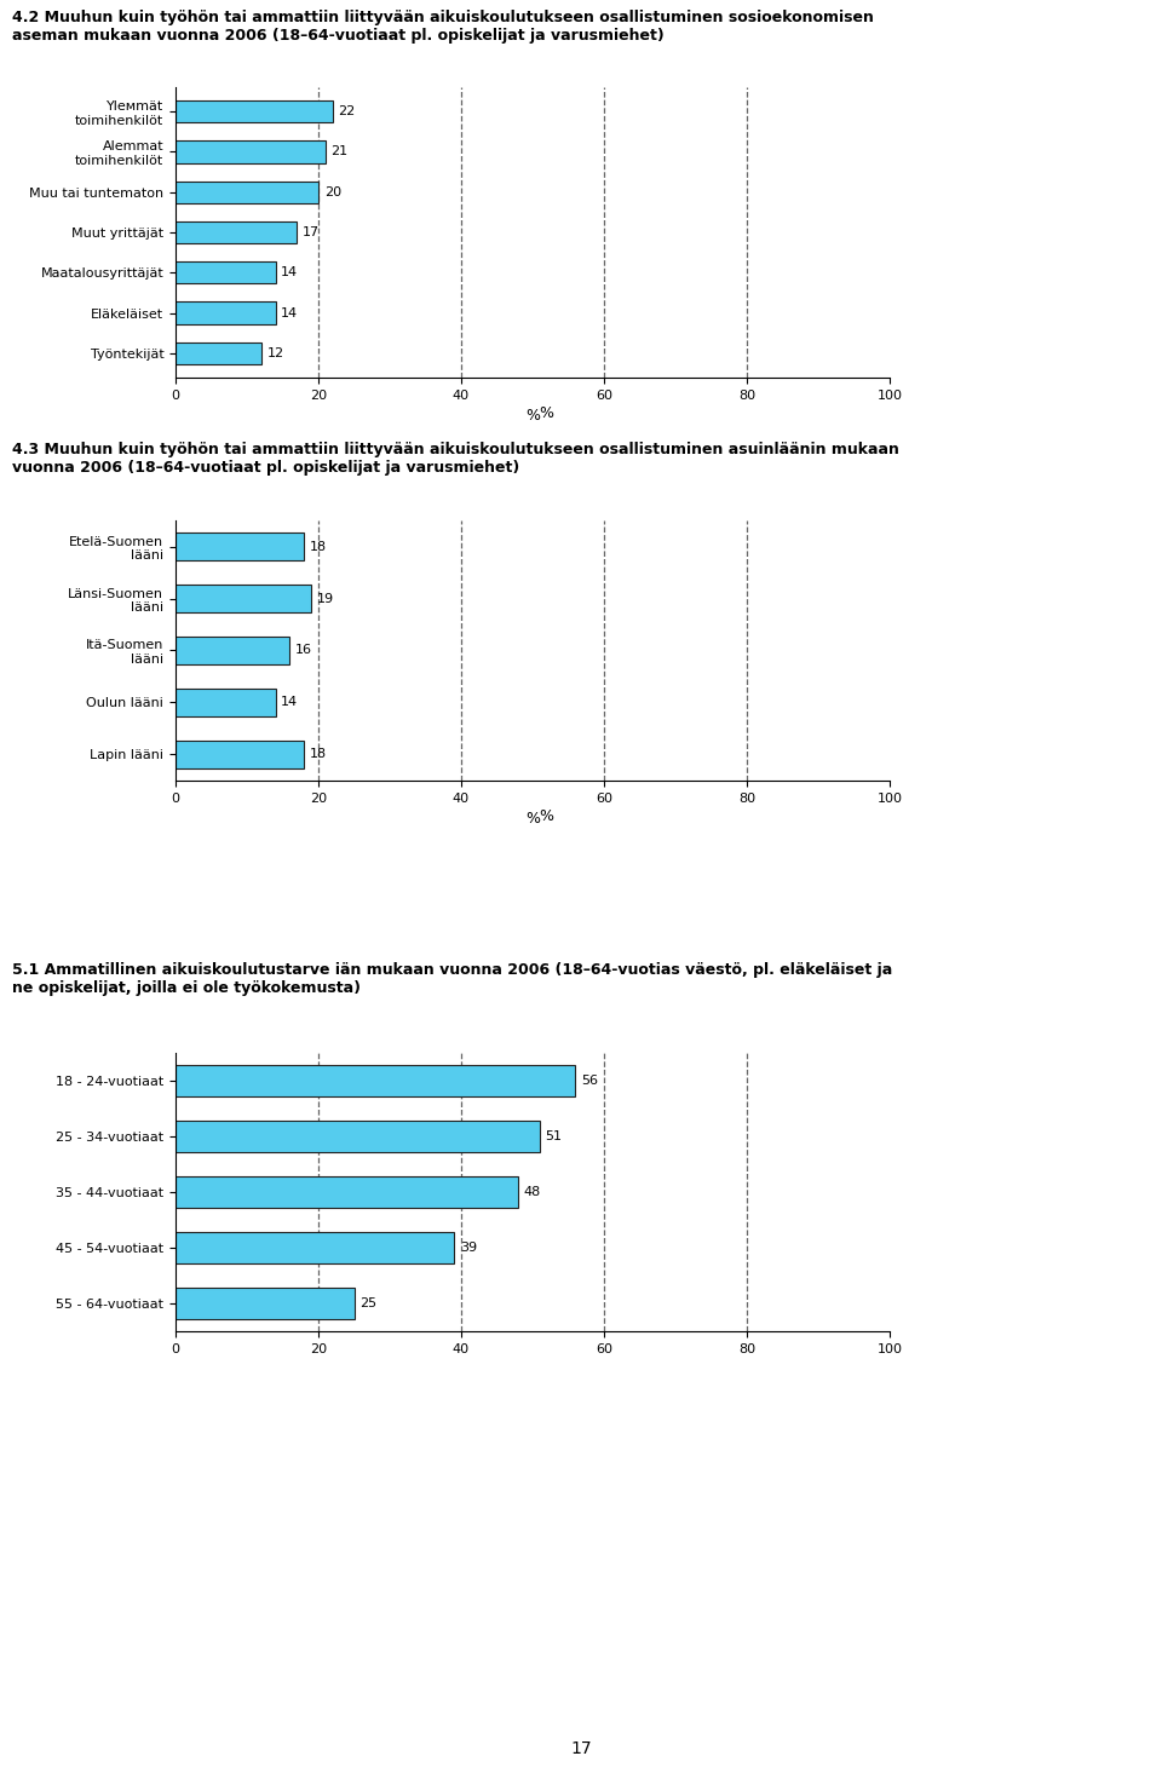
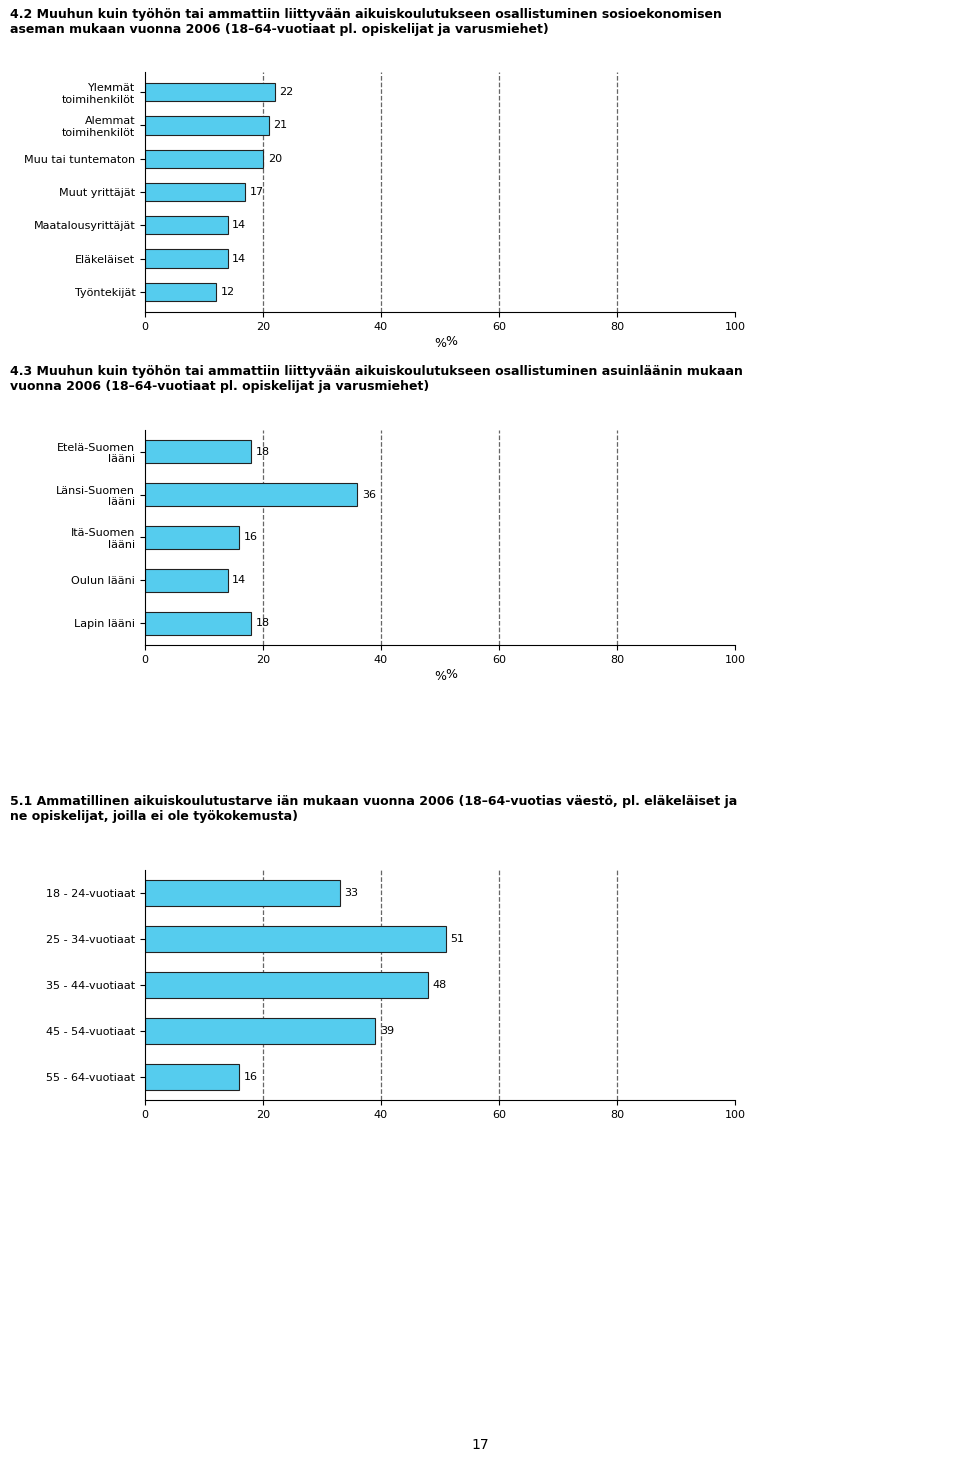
Länsi-Suomen lääni: 19 -> 36
18 - 24-vuotiaat: 56 -> 33
55 - 64-vuotiaat: 25 -> 16
